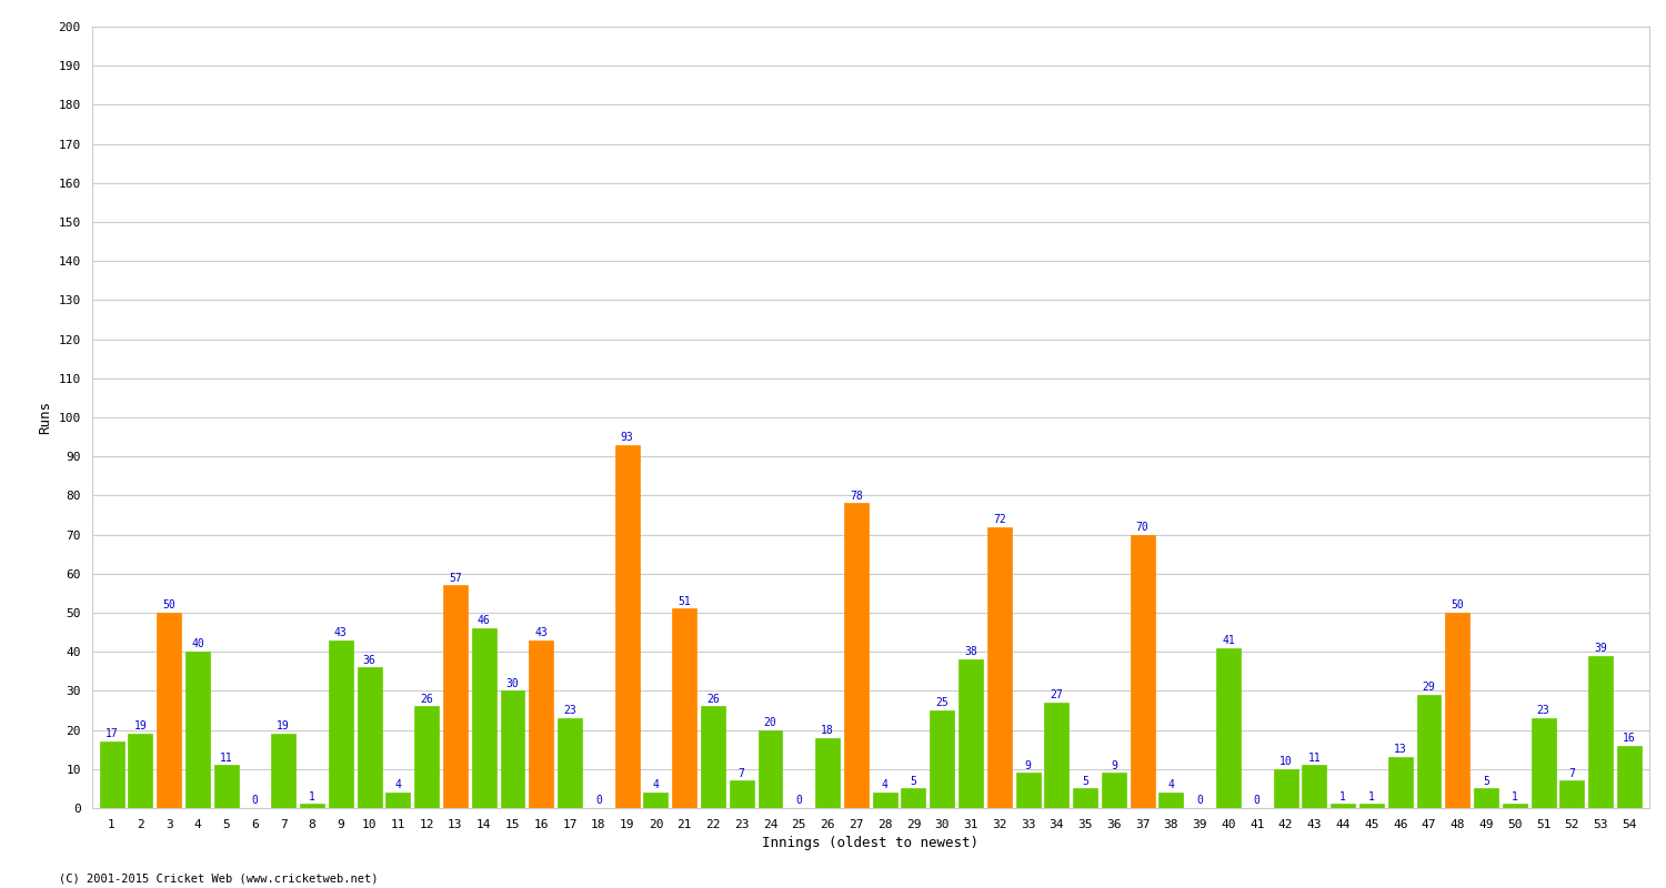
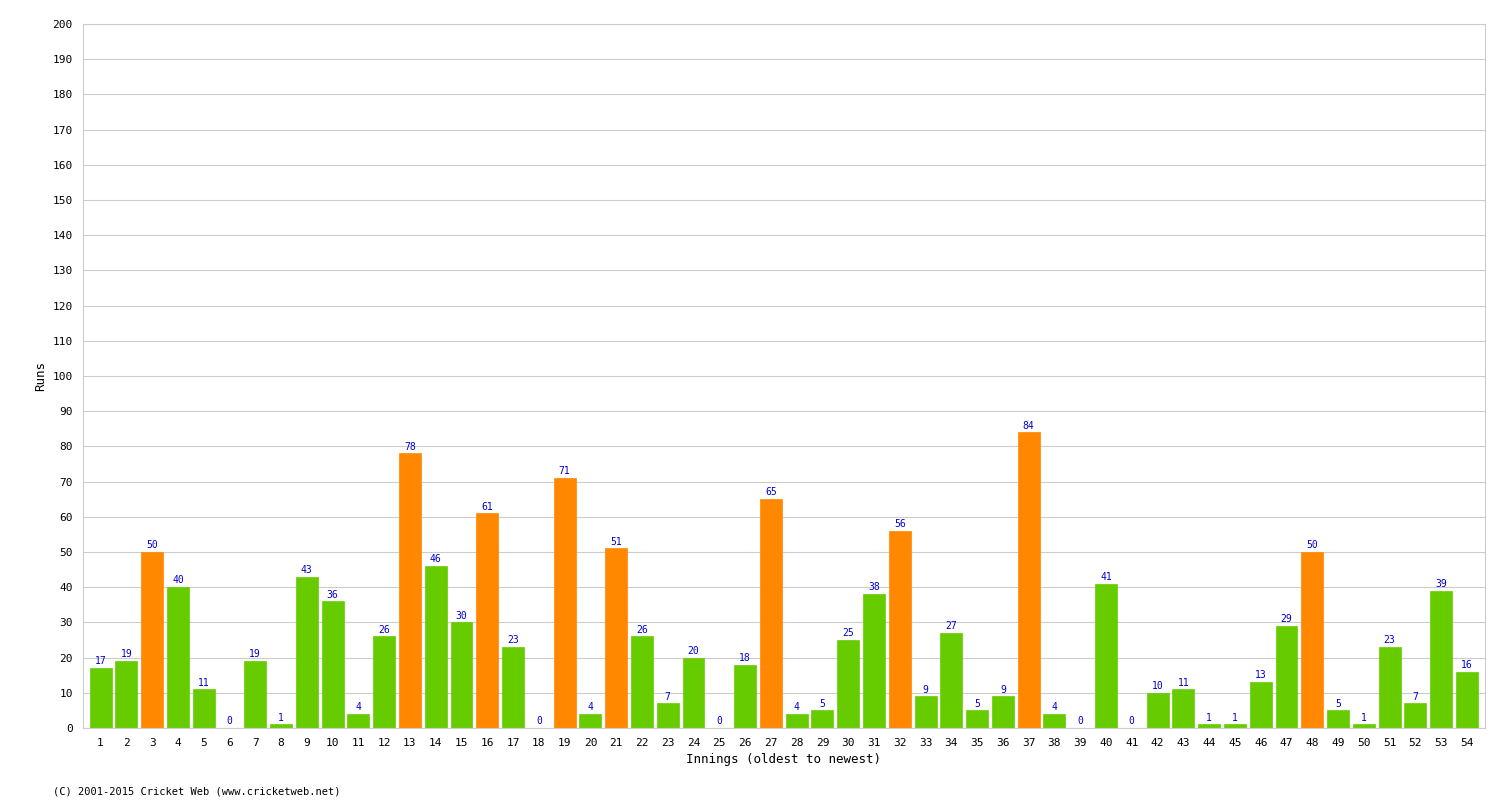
13: 57 -> 78
16: 43 -> 61
19: 93 -> 71
27: 78 -> 65
32: 72 -> 56
37: 70 -> 84
